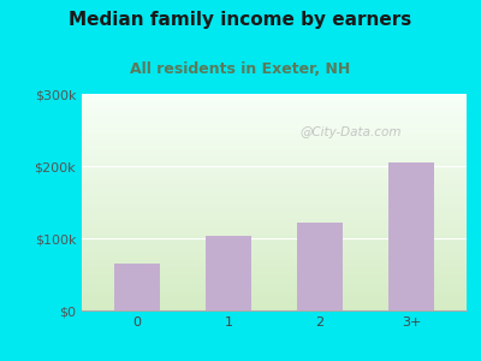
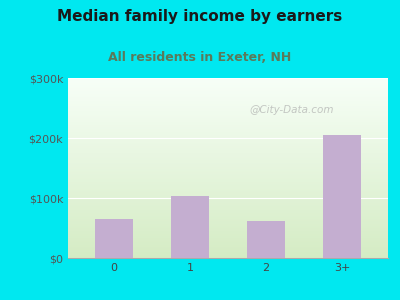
2: $122k -> $62k
